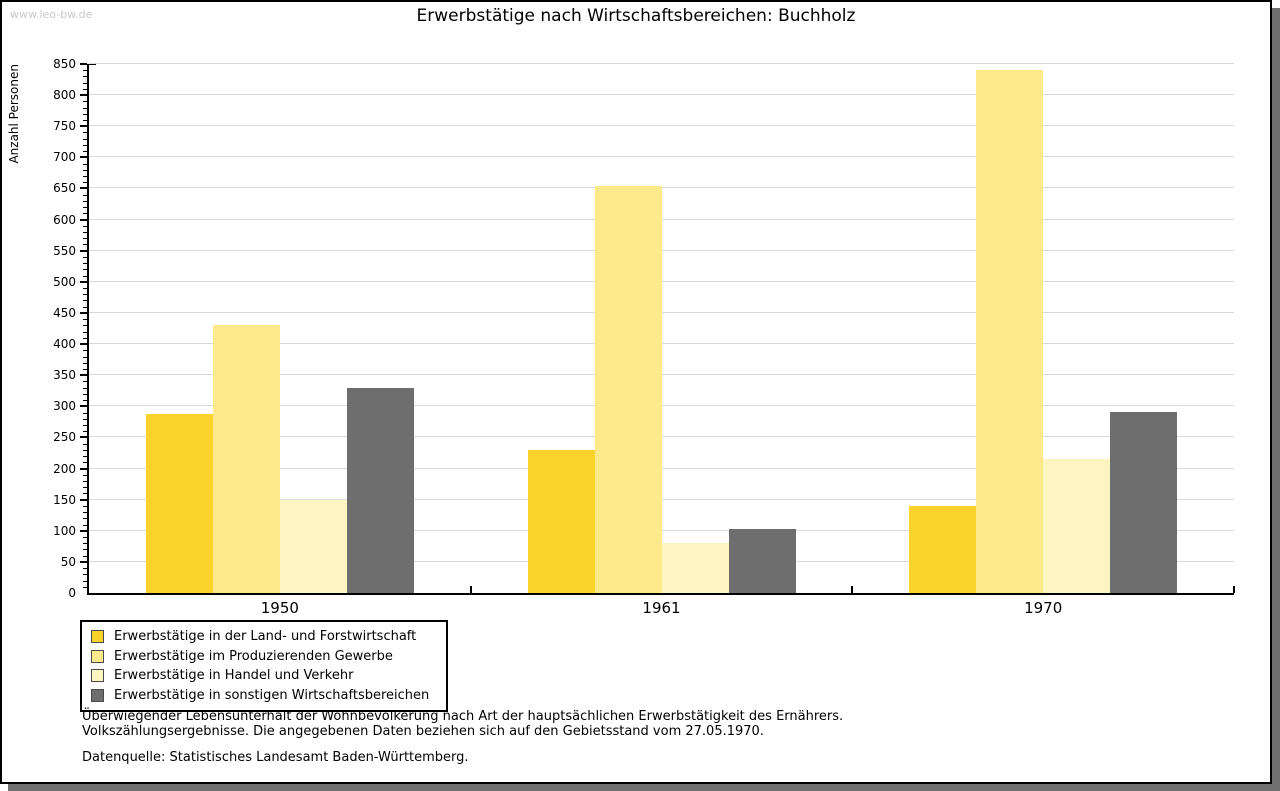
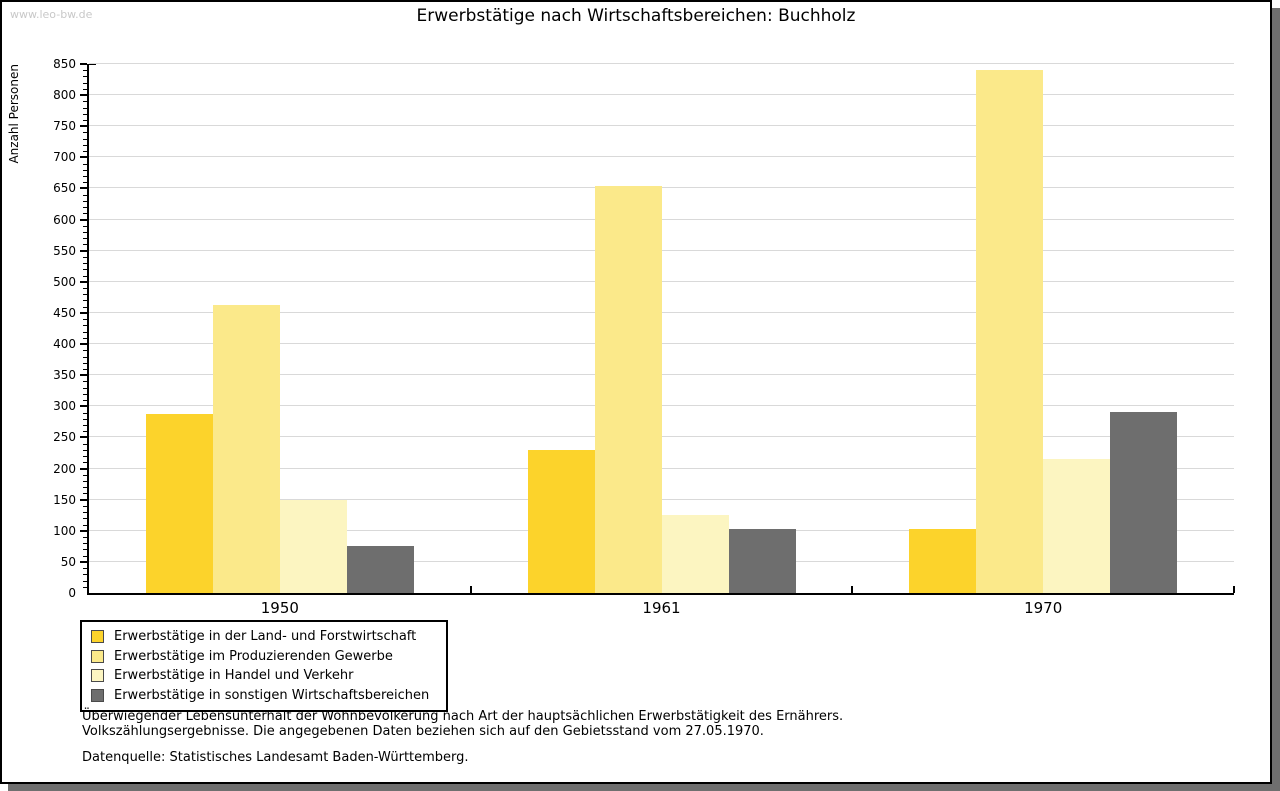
Erwerbstätige im Produzierenden Gewerbe/1950: 430 -> 460
Erwerbstätige in sonstigen Wirtschaftsbereichen/1950: 330 -> 80
Erwerbstätige in Handel und Verkehr/1961: 80 -> 120
Erwerbstätige in der Land- und Forstwirtschaft/1970: 140 -> 100
